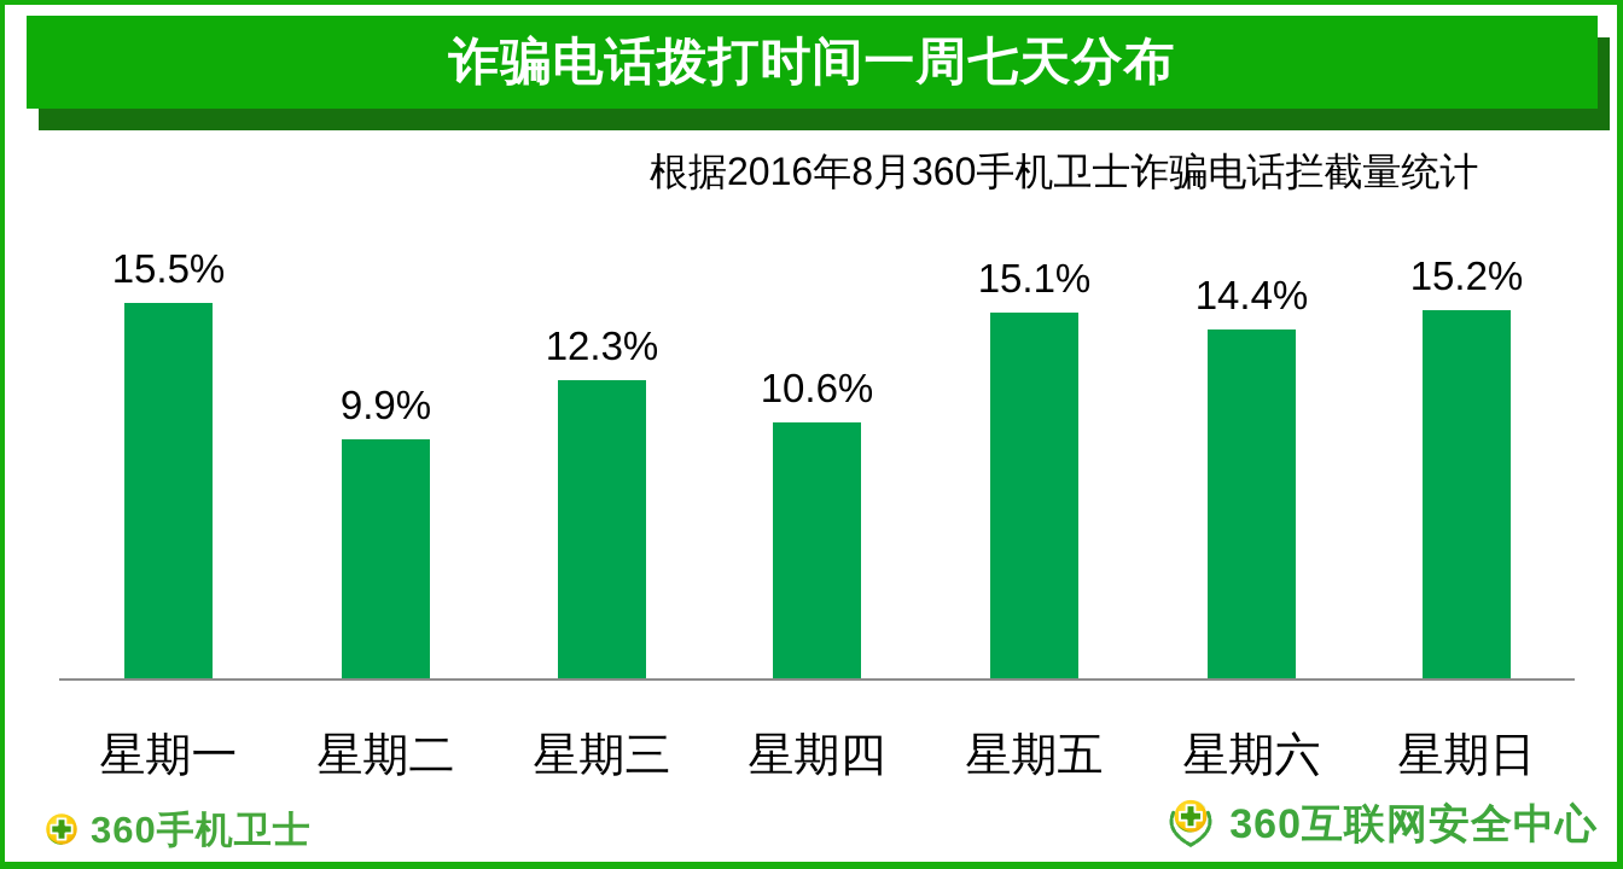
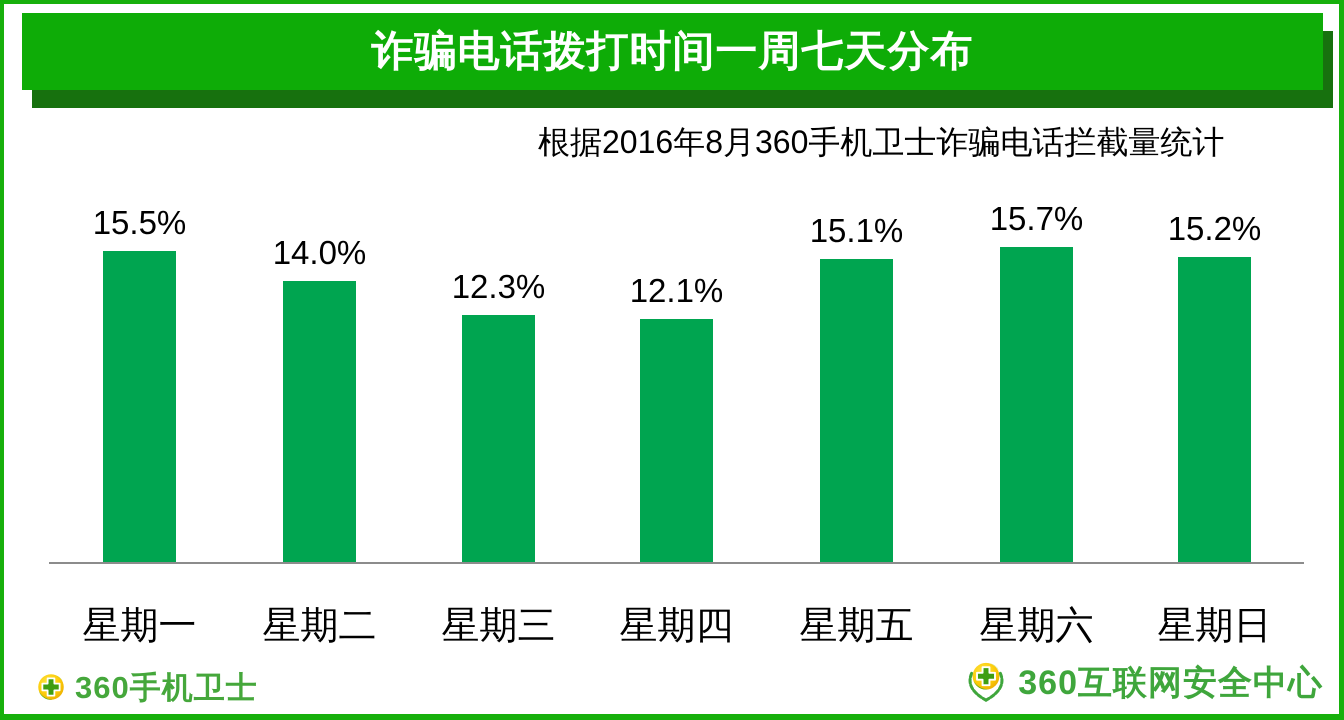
星期二: 9.9% -> 14.0%
星期四: 10.6% -> 12.1%
星期六: 14.4% -> 15.7%
